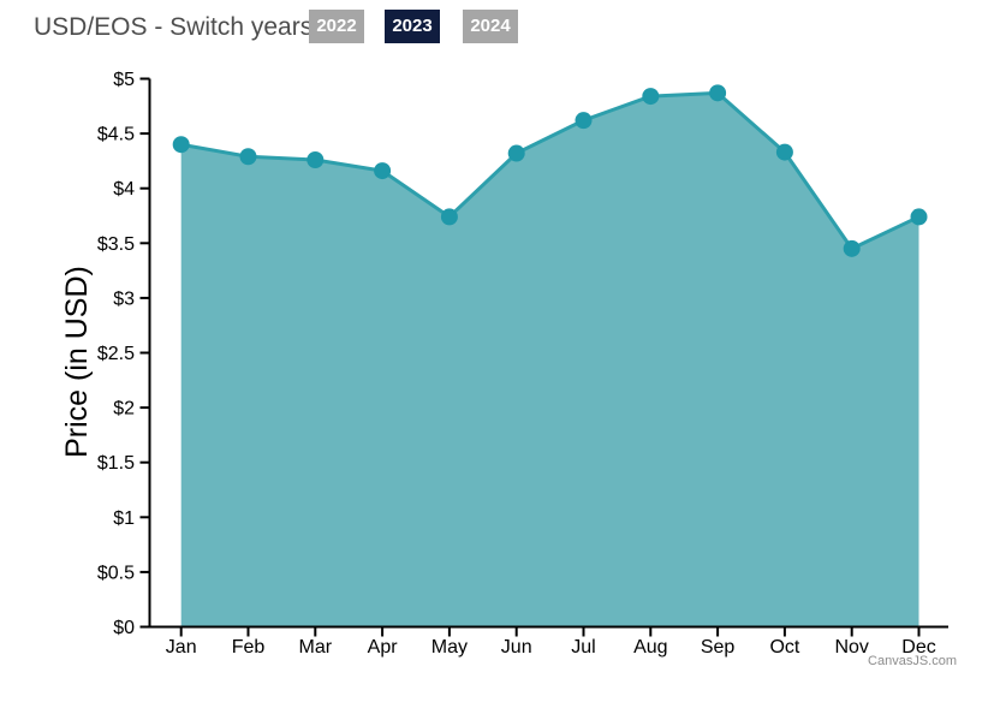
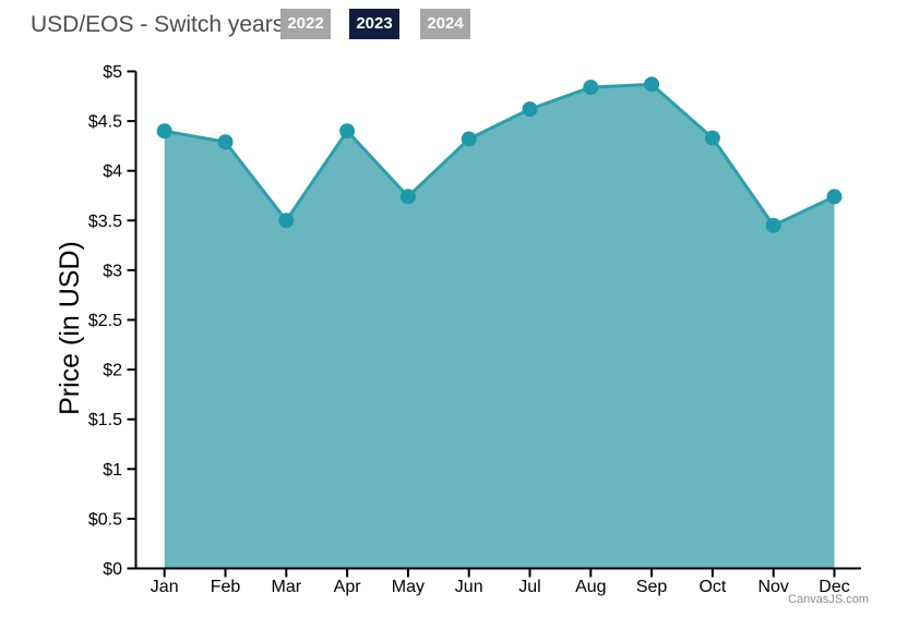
Mar: $4.3 -> $3.5
Apr: $4.2 -> $4.4
